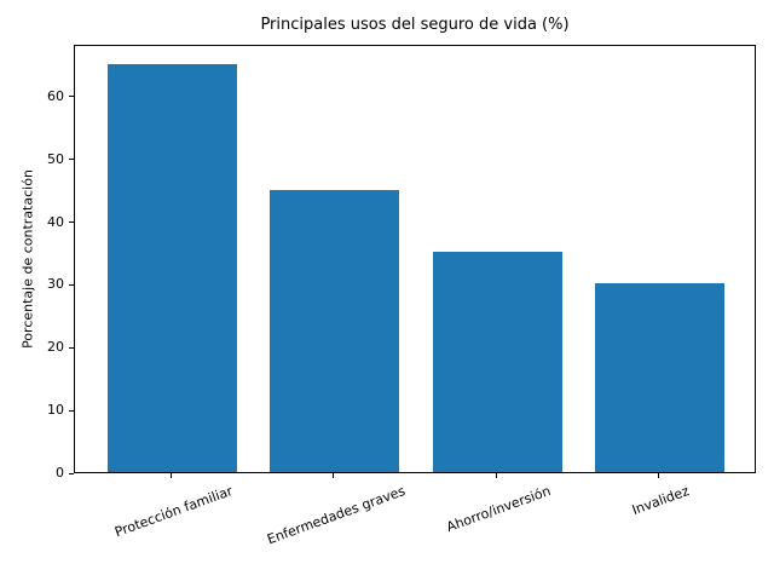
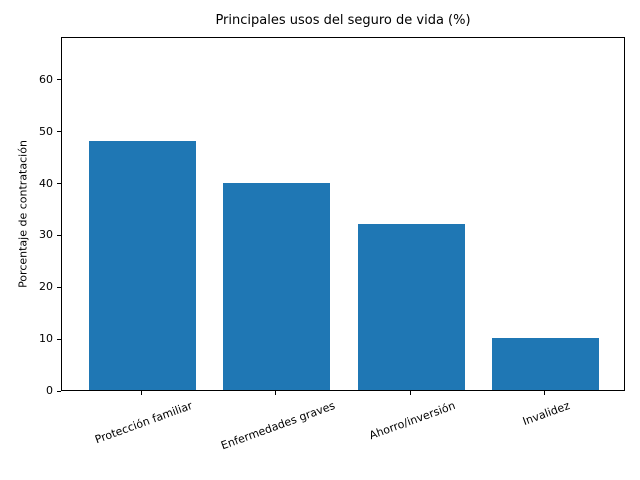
Protección familiar: 65 -> 48
Enfermedades graves: 45 -> 40
Ahorro/inversión: 35 -> 32
Invalidez: 30 -> 10
